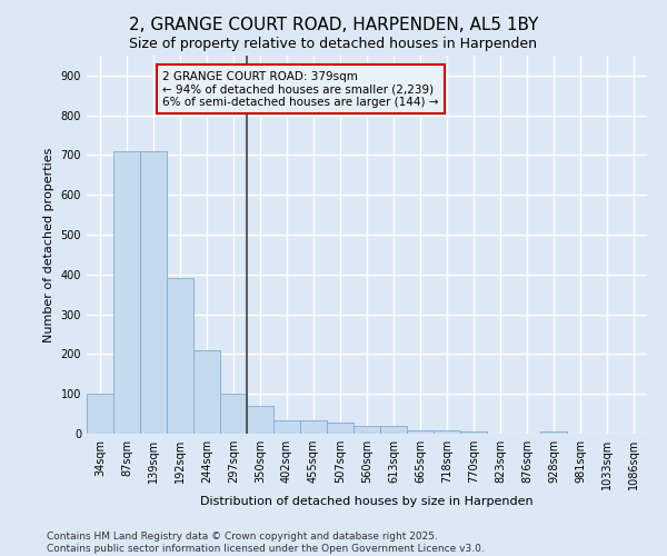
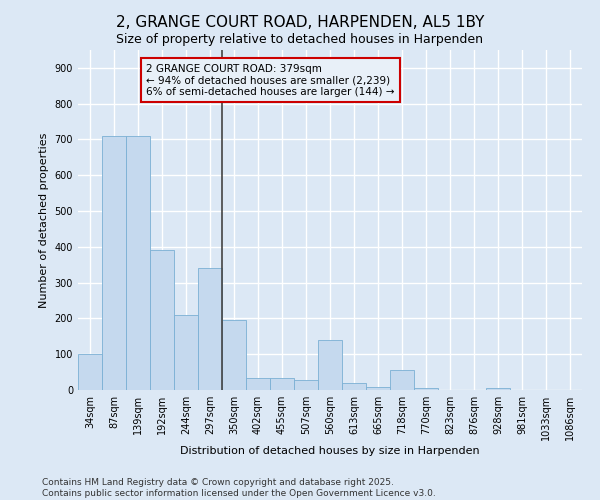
297sqm: 100 -> 340
350sqm: 70 -> 195
560sqm: 20 -> 140
718sqm: 8 -> 55
